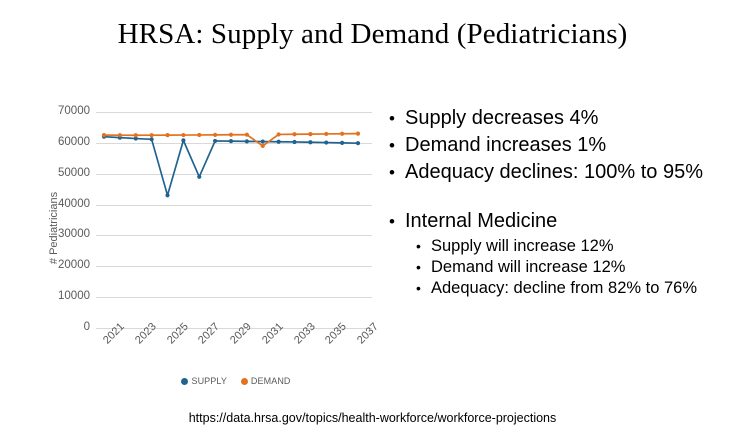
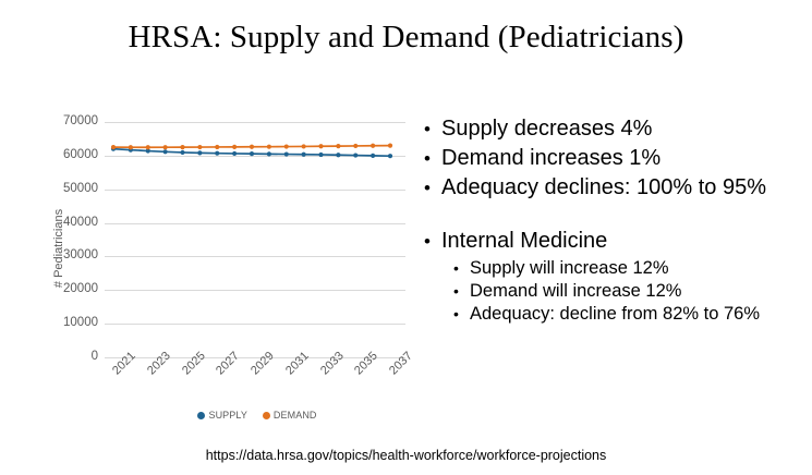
SUPPLY/2025: 43000 -> 61000
SUPPLY/2027: 49000 -> 61000
DEMAND/2031: 59000 -> 63000
